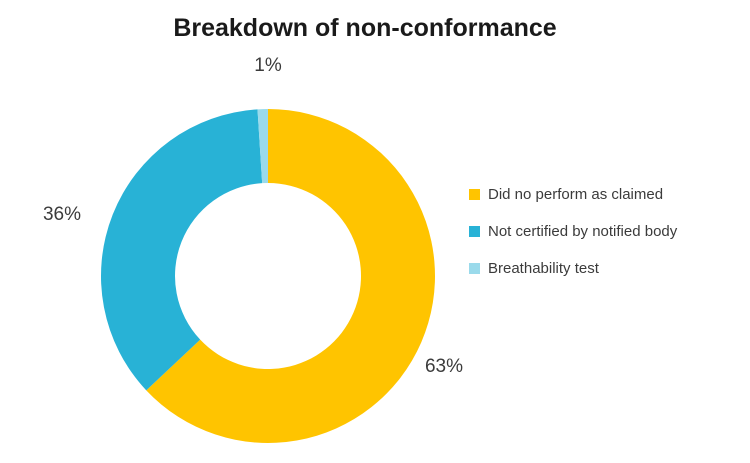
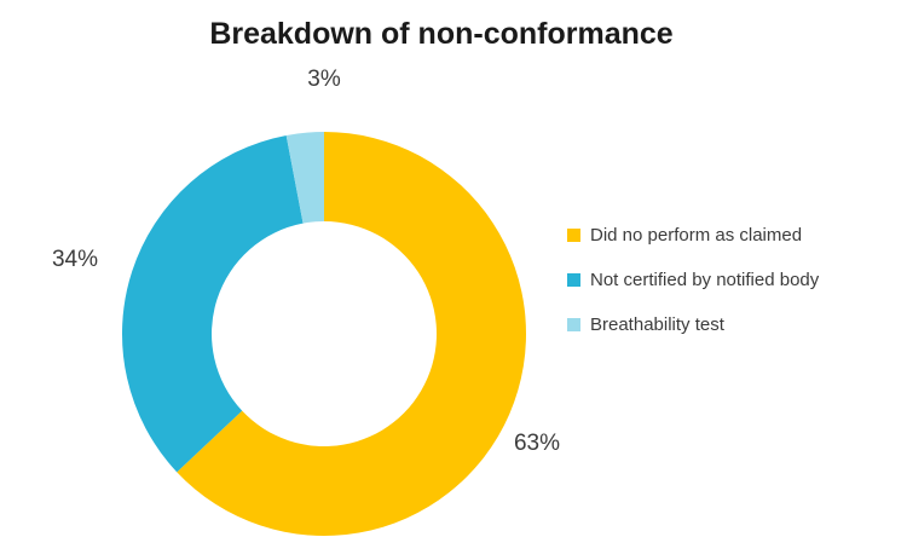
Not certified by notified body: 36% -> 34%
Breathability test: 1% -> 3%
